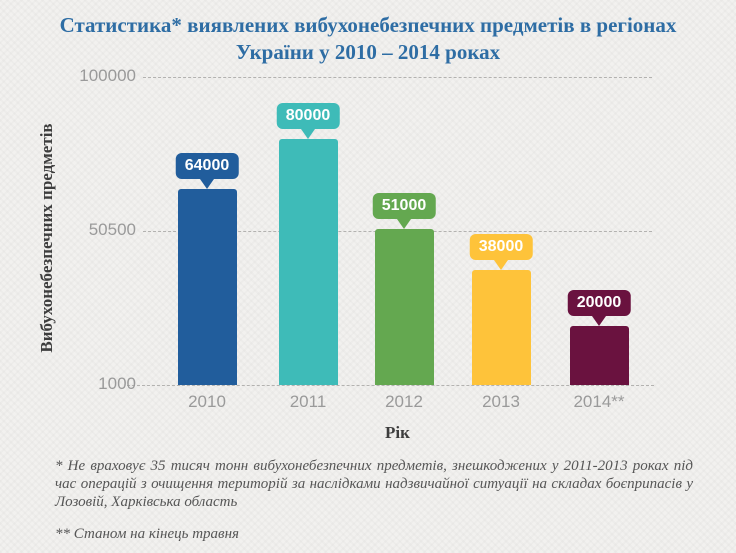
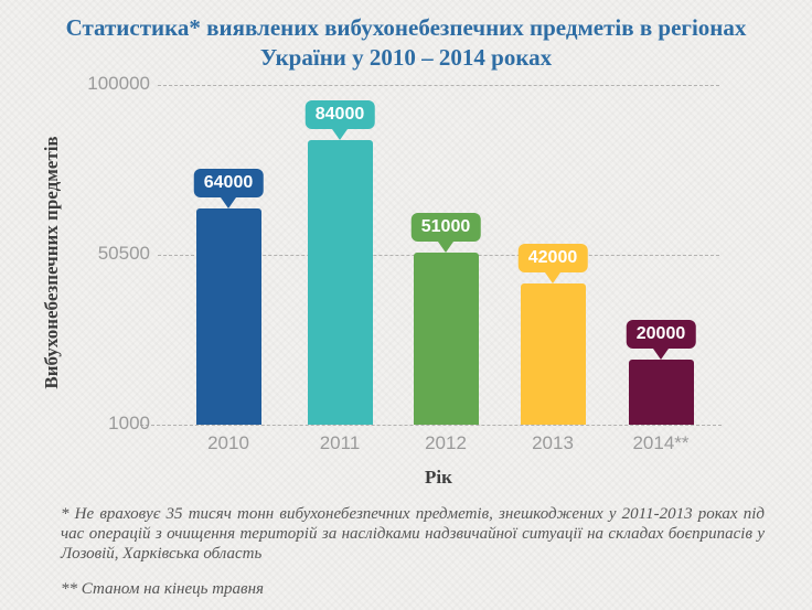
2011: 80000 -> 84000
2013: 38000 -> 42000
